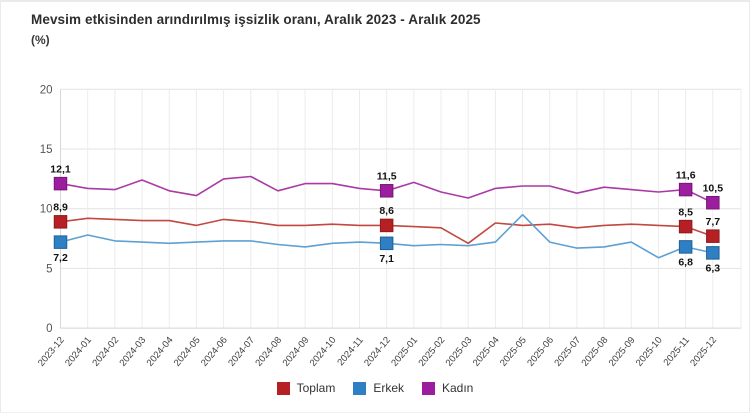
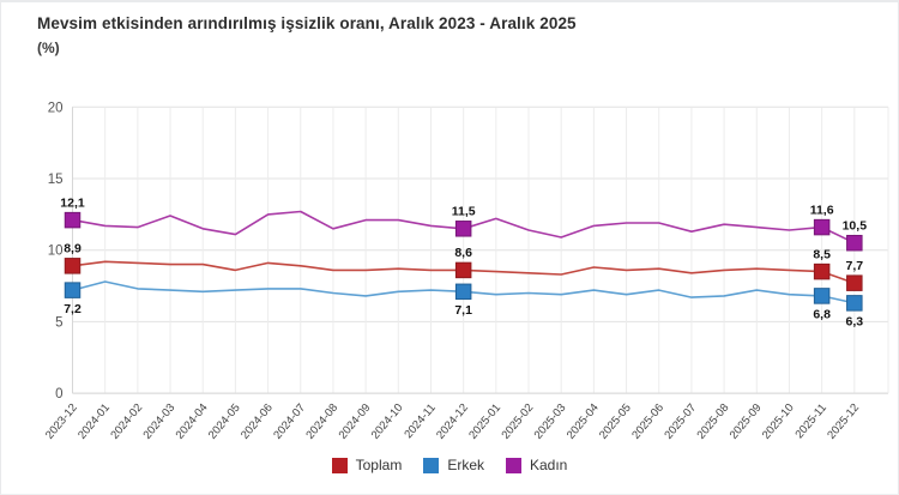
Toplam/2025-03: 7.1 -> 8.3
Erkek/2025-05: 9.5 -> 6.9
Erkek/2025-10: 5.9 -> 6.9
